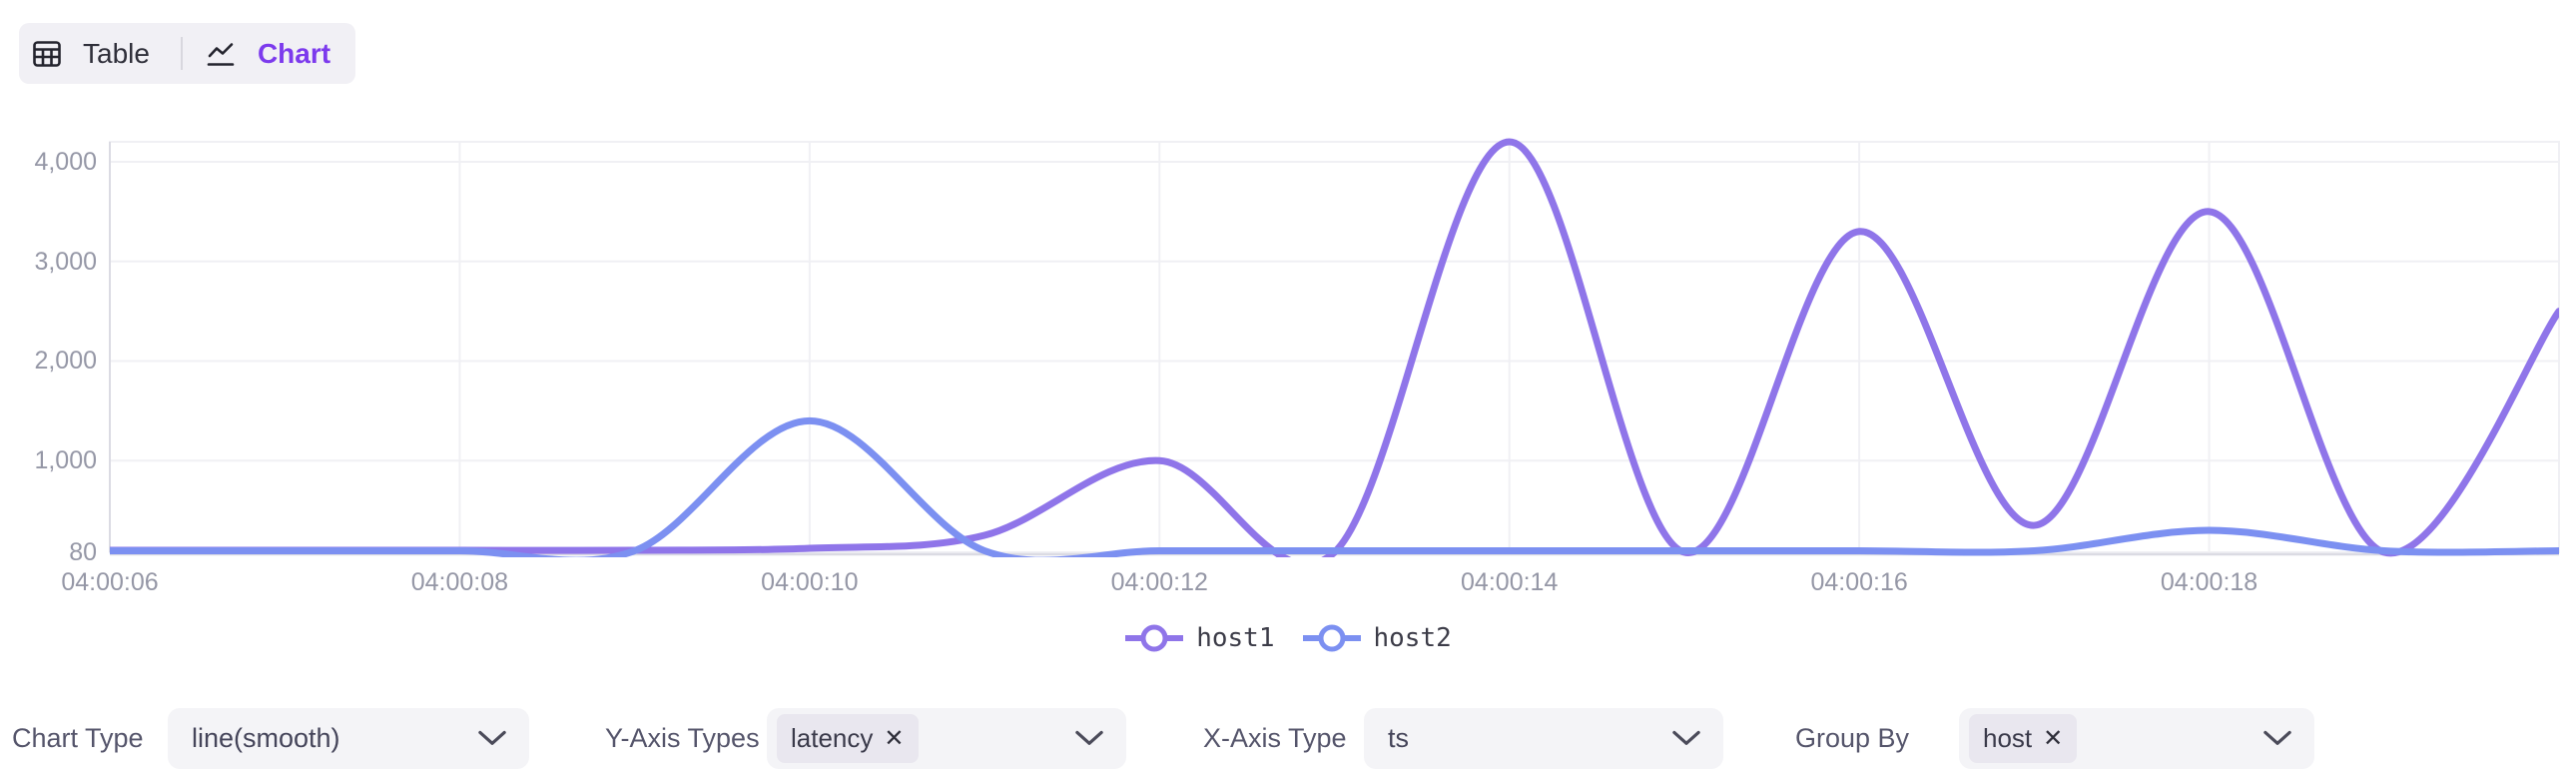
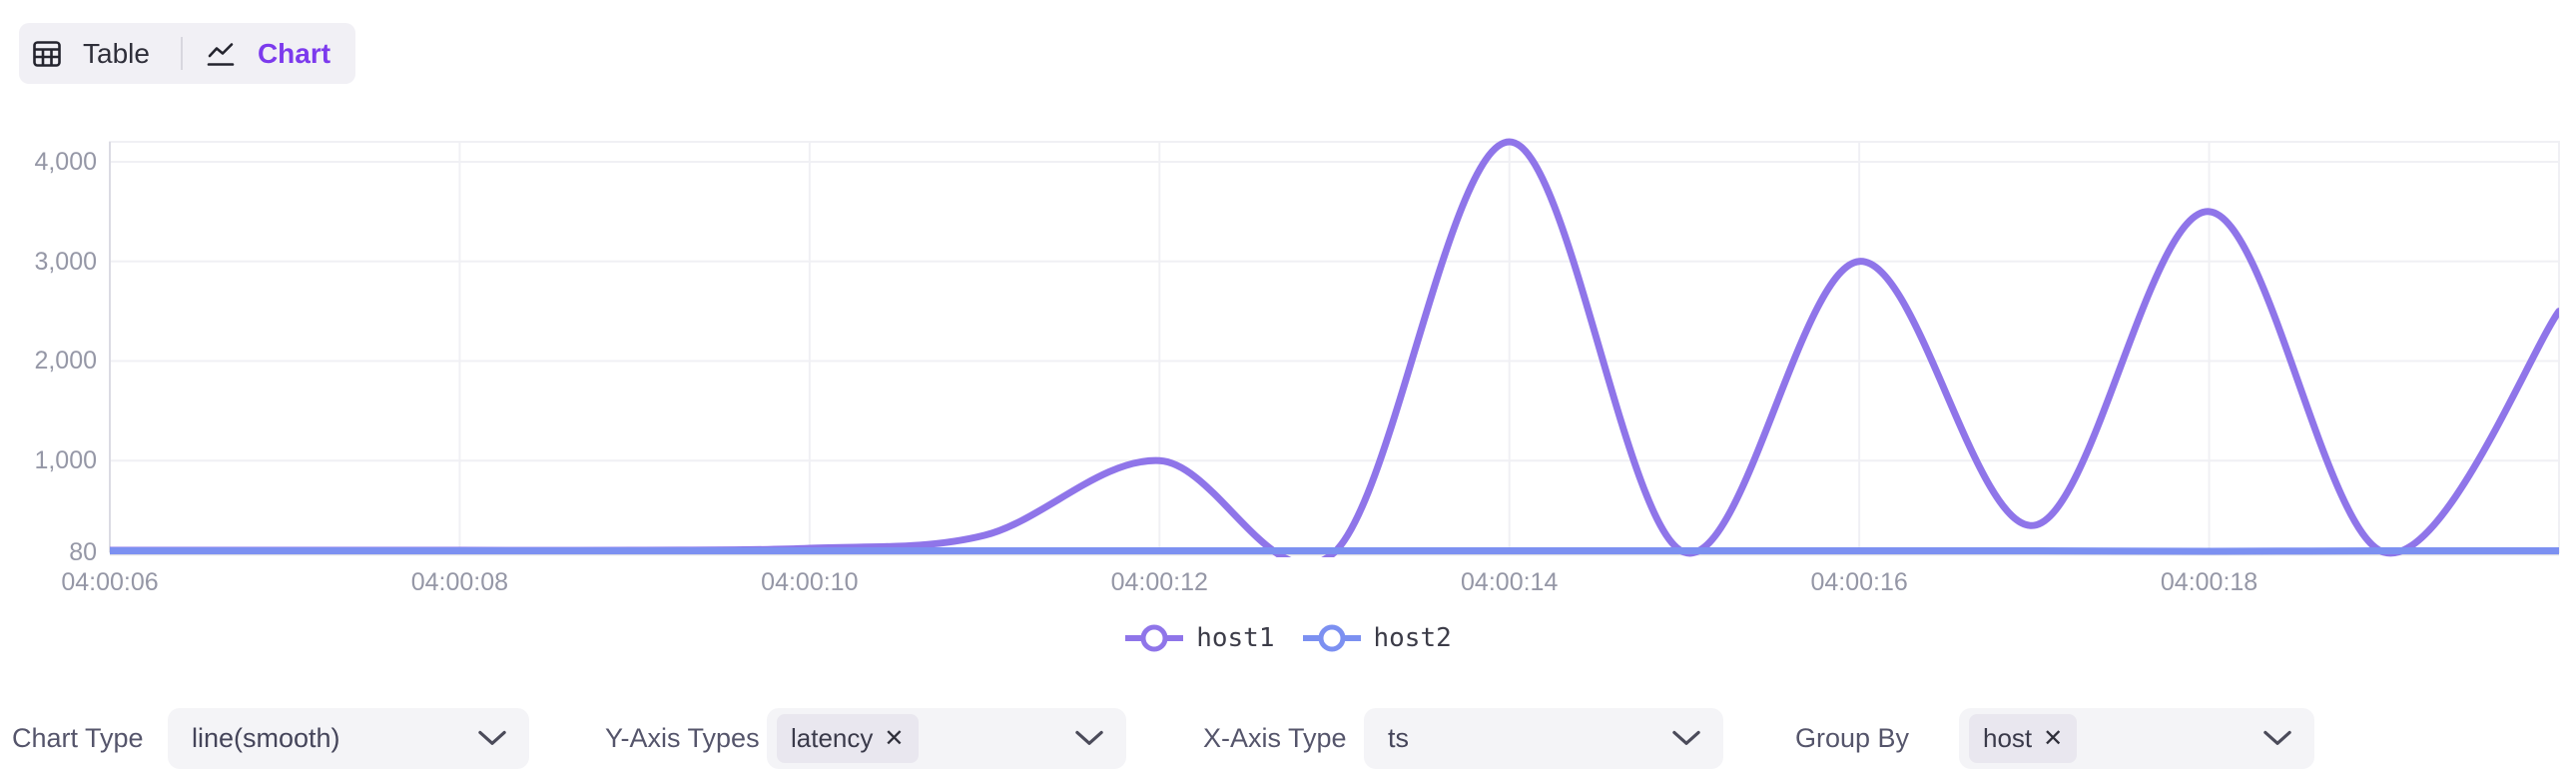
host2/04:00:10: 1400 -> 100
host1/04:00:16: 3300 -> 3000
host2/04:00:18: 300 -> 100
